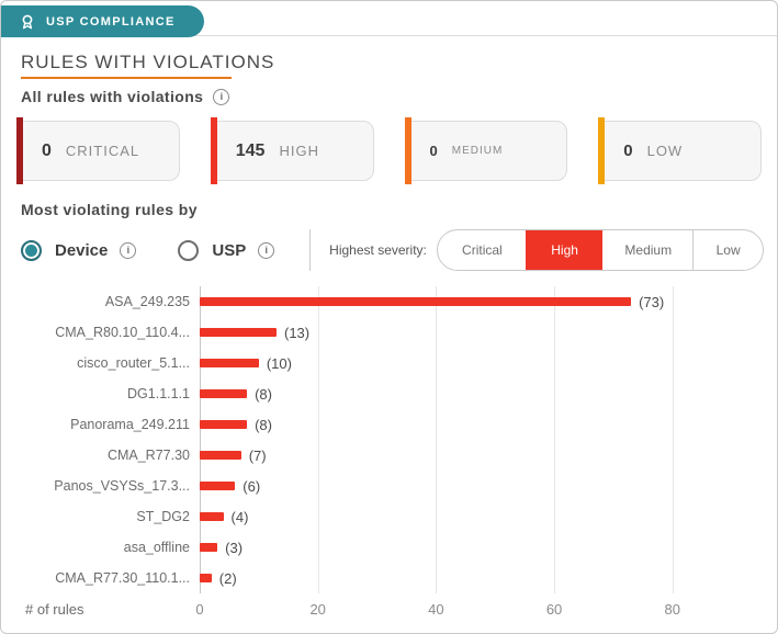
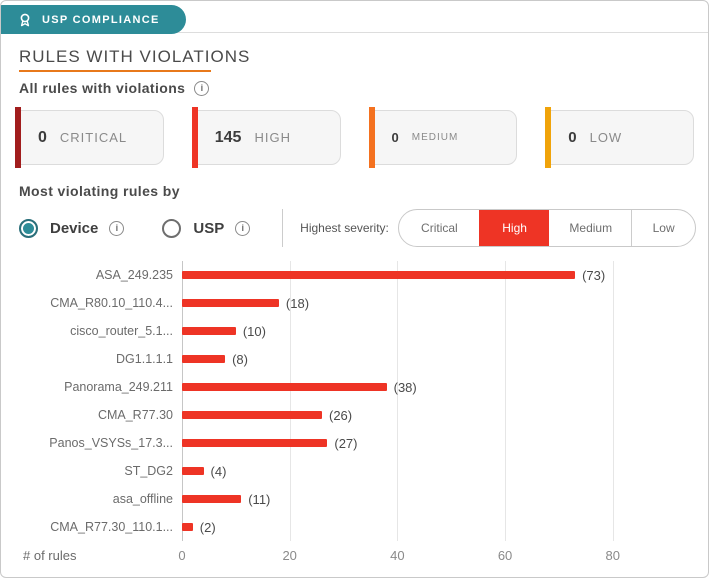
CMA_R80.10_110.4...: 13 -> 18
Panorama_249.211: 8 -> 38
CMA_R77.30: 7 -> 26
Panos_VSYSs_17.3...: 6 -> 27
asa_offline: 3 -> 11
